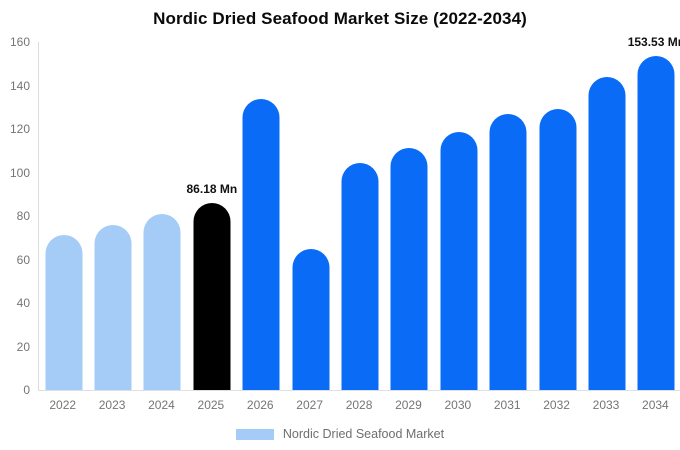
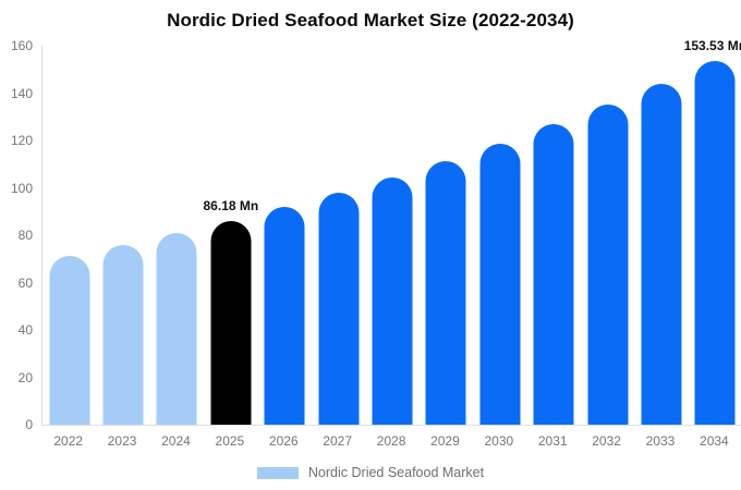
2026: 134 -> 92
2027: 65 -> 98
2032: 129 -> 135
